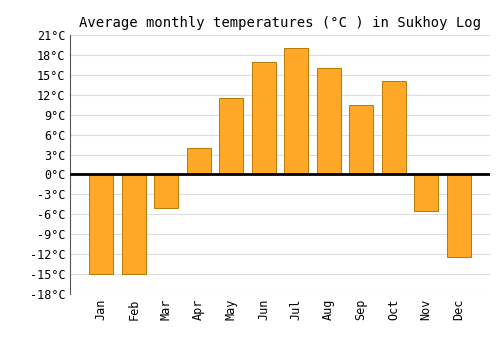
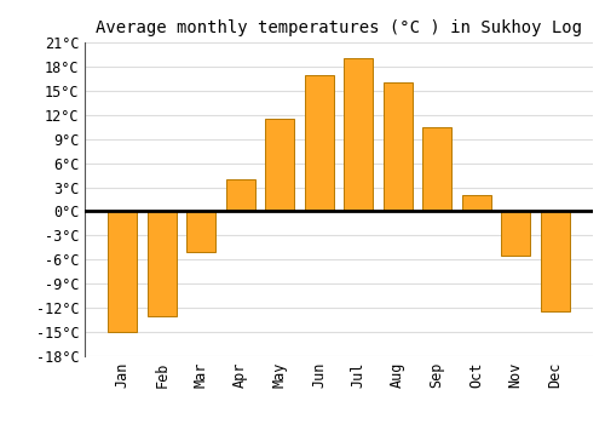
Feb: -15.0°C -> -13.0°C
Oct: 14.0°C -> 2.0°C
